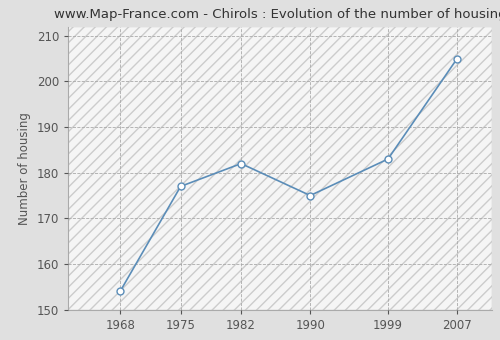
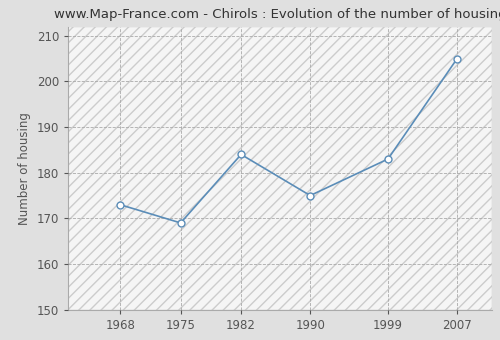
1968: 154 -> 173
1975: 177 -> 169
1982: 182 -> 184
